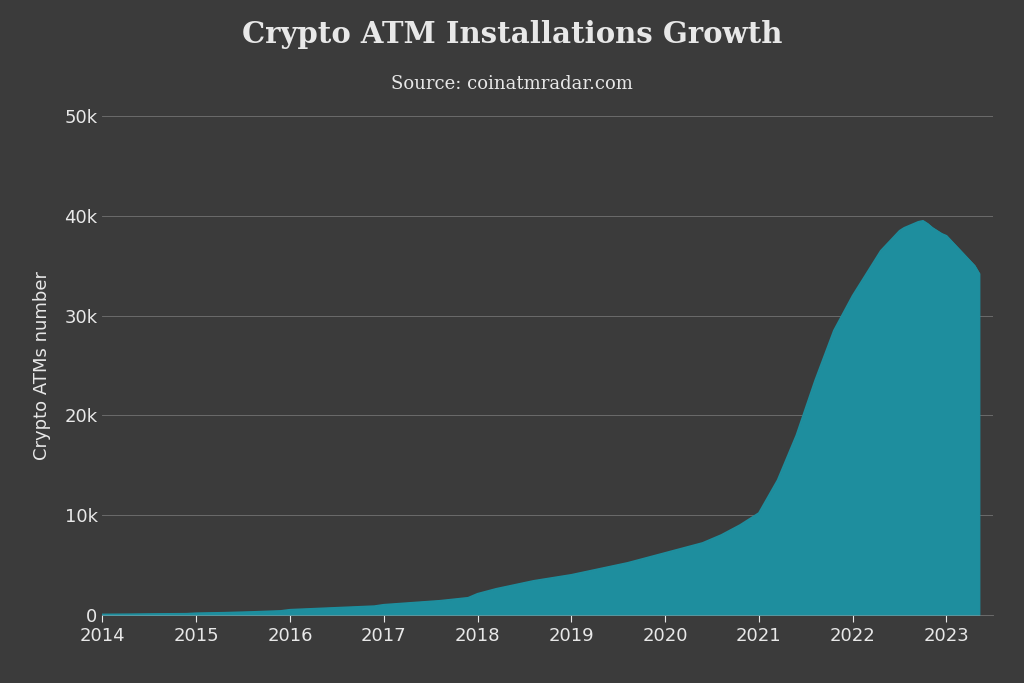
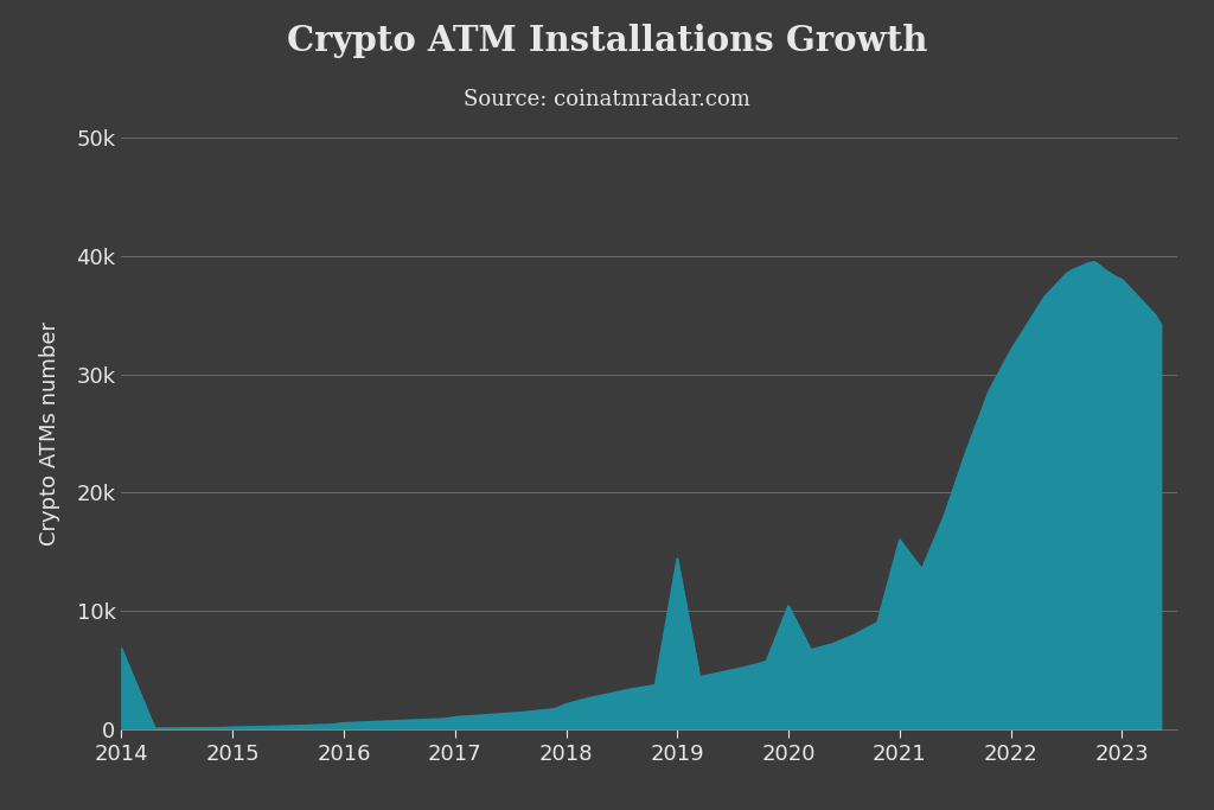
2014: 0.0k -> 6.8k
2019: 4.0k -> 14.4k
2020: 6.2k -> 10.4k
2021: 10.2k -> 16.0k
